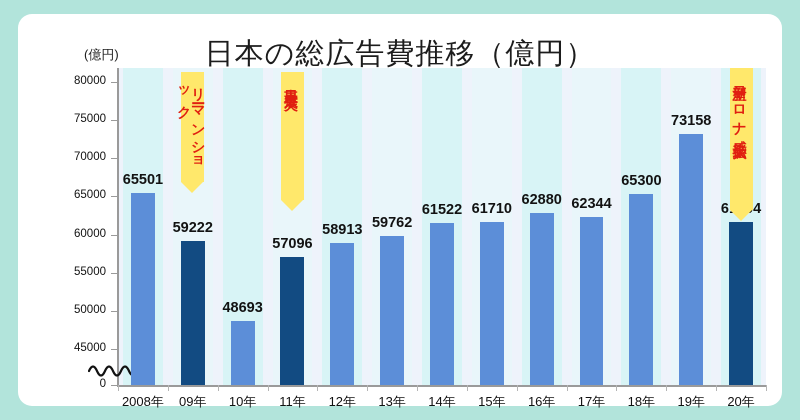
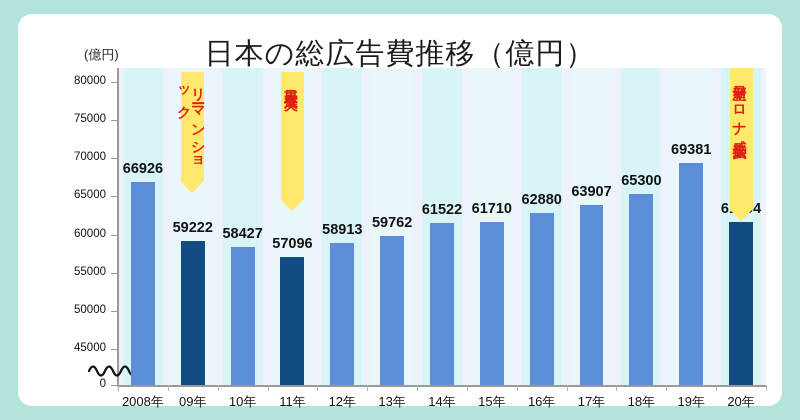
2008年: 65501 -> 66926
10年: 48693 -> 58427
17年: 62344 -> 63907
19年: 73158 -> 69381
